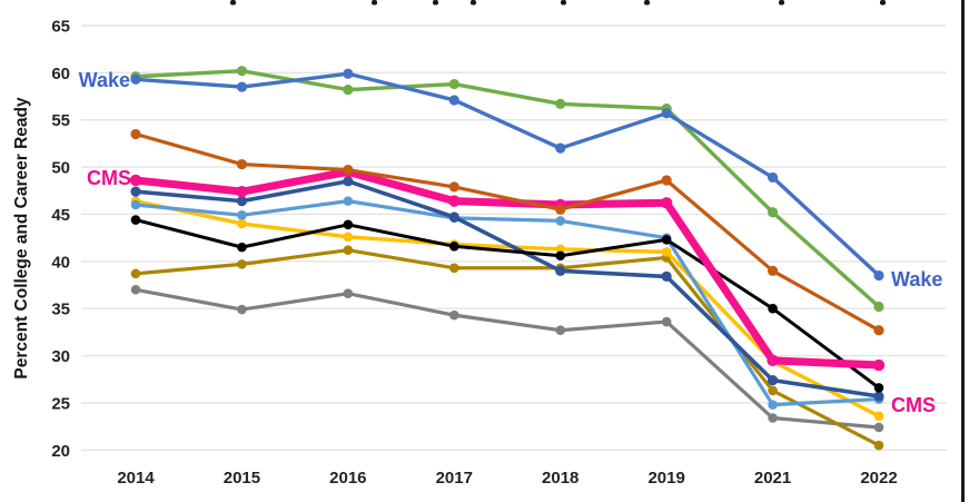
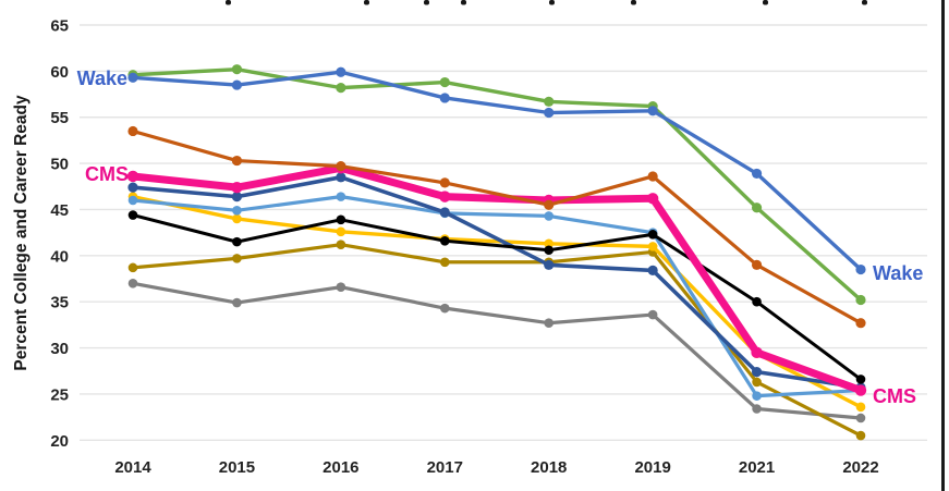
Wake/2018: 52 -> 56
CMS/2022: 29 -> 25
